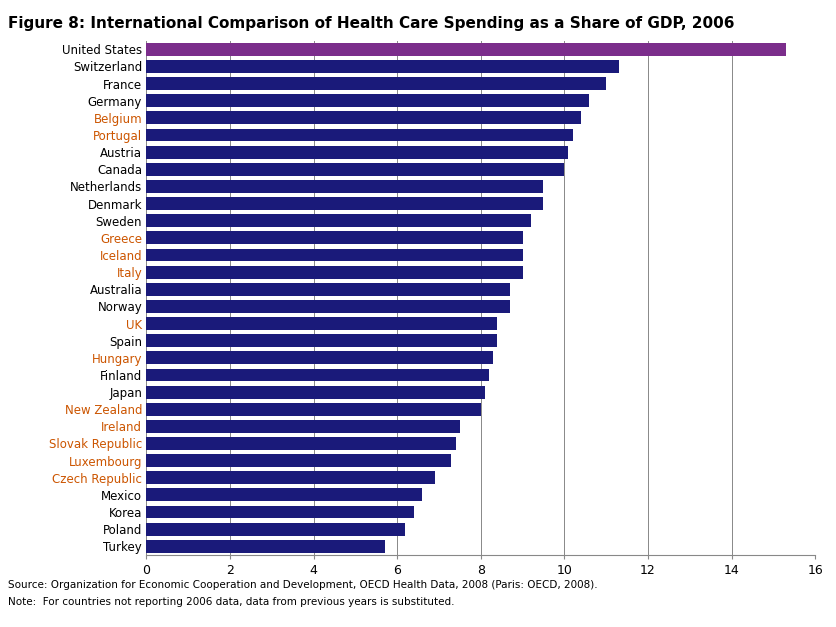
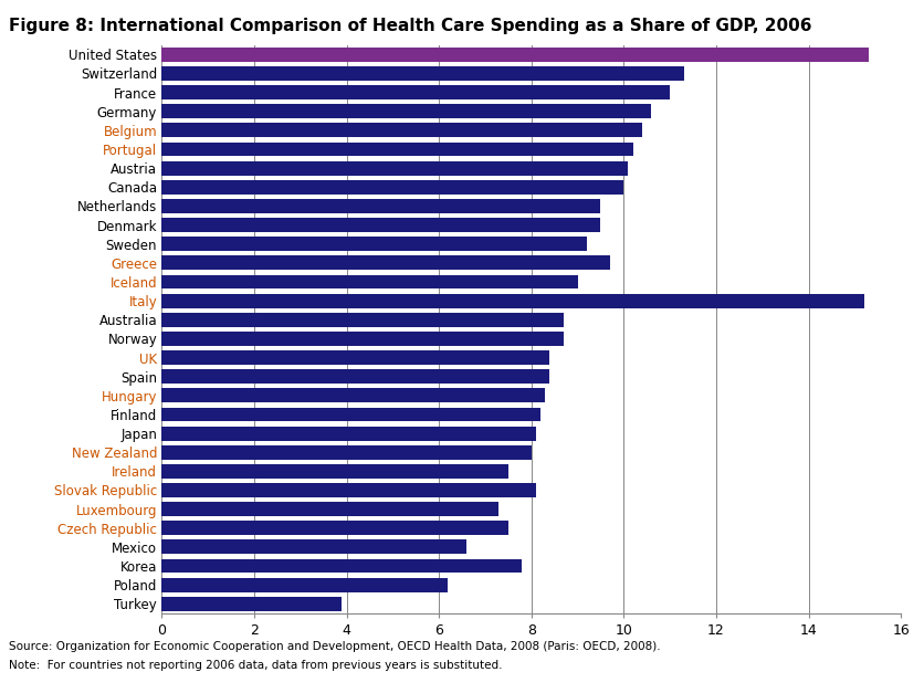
Greece: 9.0 -> 9.7
Italy: 9.0 -> 15.2
Slovak Republic: 7.4 -> 8.1
Czech Republic: 6.9 -> 7.5
Korea: 6.4 -> 7.8
Turkey: 5.7 -> 3.9
